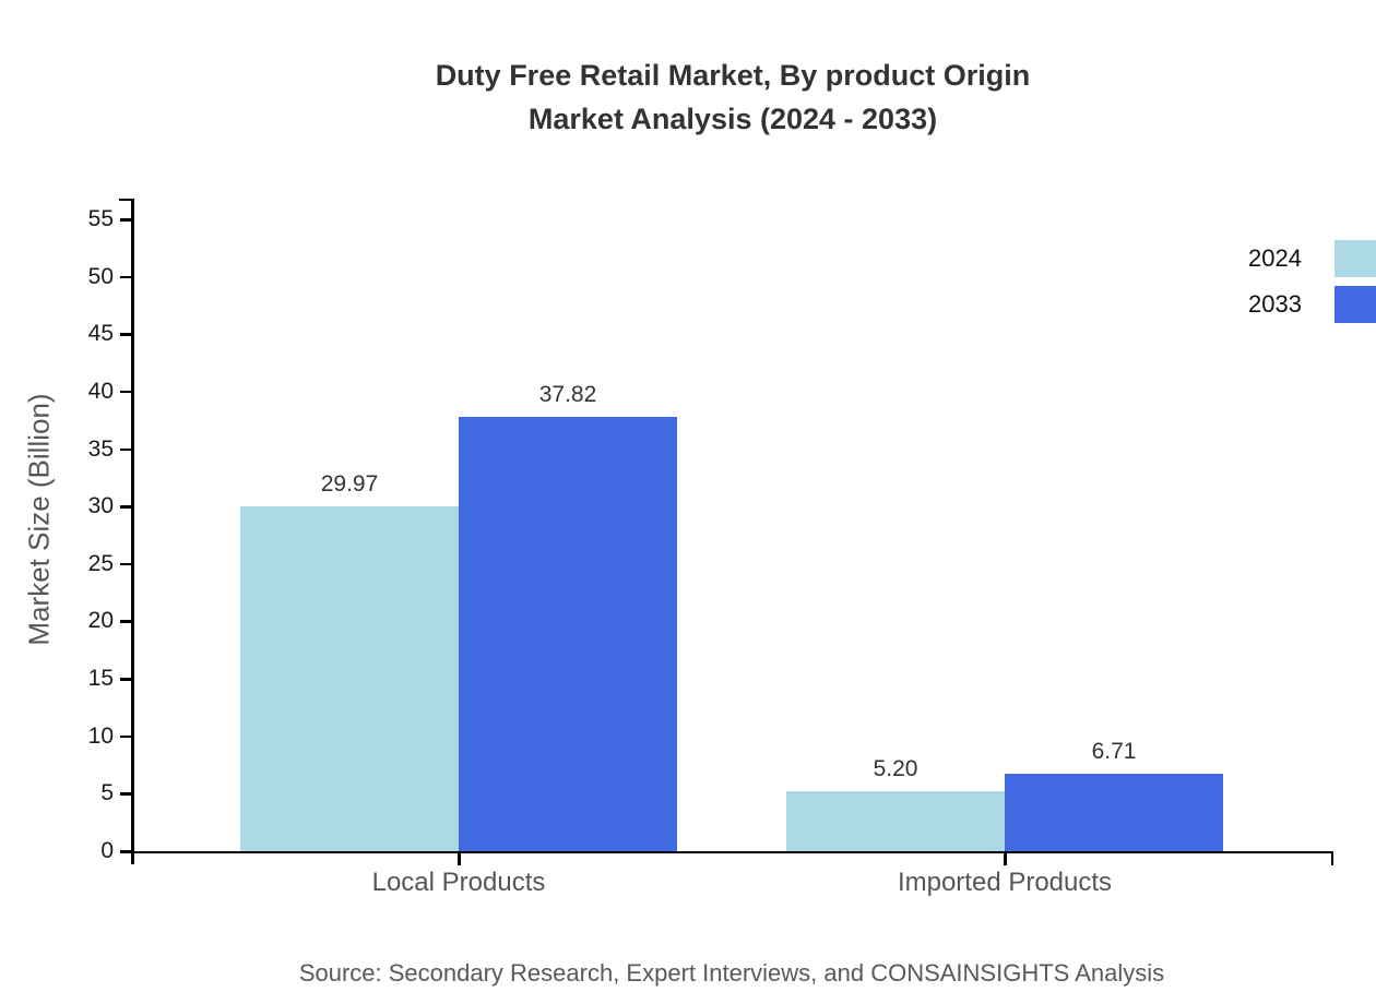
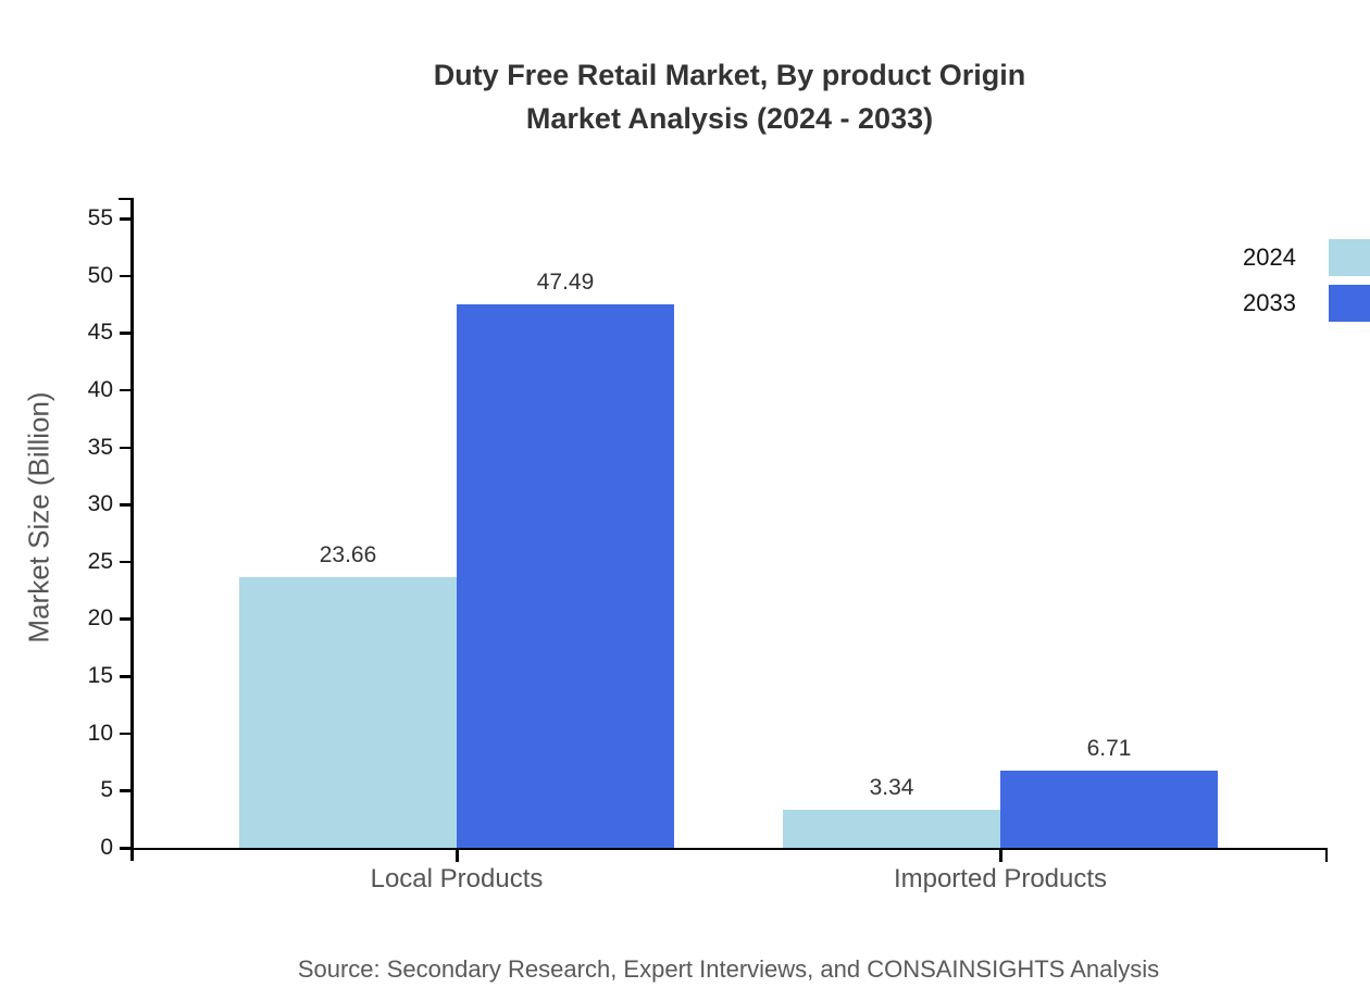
2024/Local Products: 29.97 -> 23.66
2033/Local Products: 37.82 -> 47.49
2024/Imported Products: 5.20 -> 3.34
